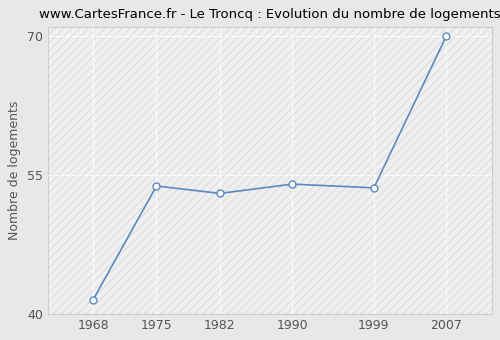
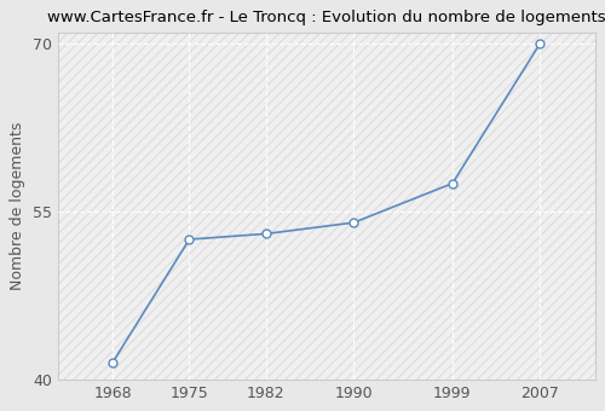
1975: 53.8 -> 52.5
1999: 53.6 -> 57.5
